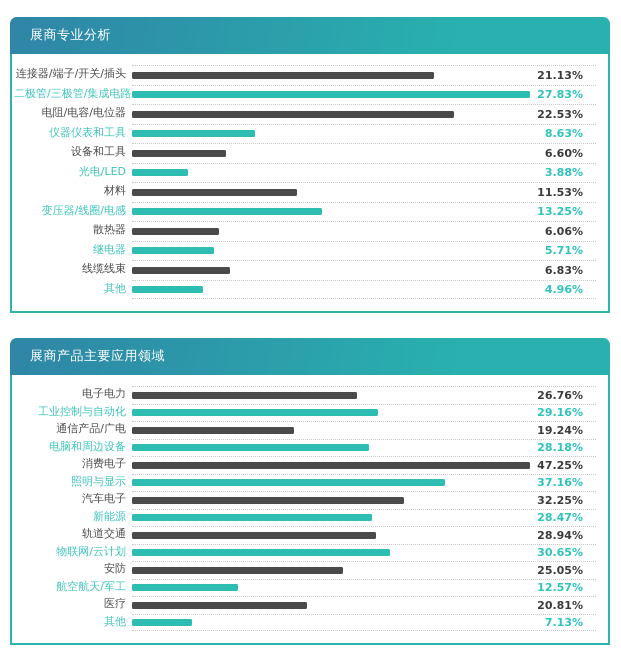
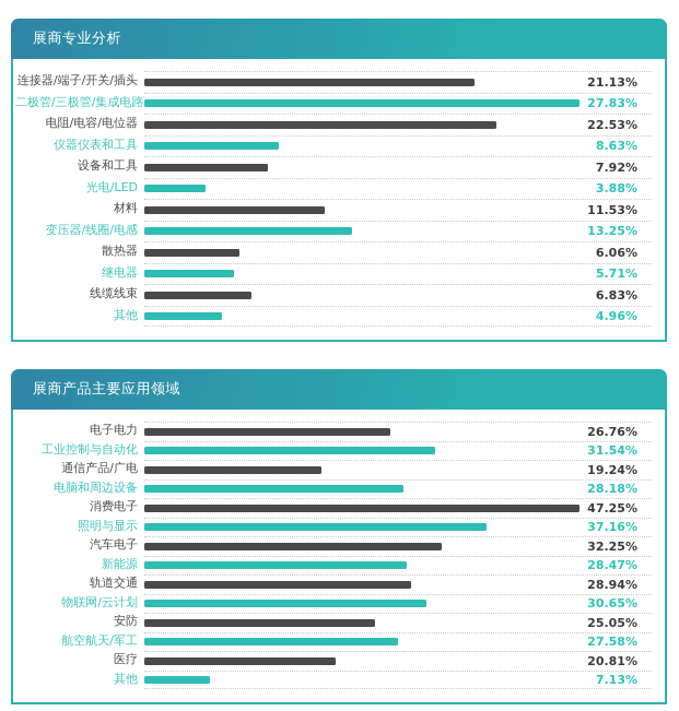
展商专业分析/设备和工具: 6.60% -> 7.92%
展商产品主要应用领域/工业控制与自动化: 29.16% -> 31.54%
展商产品主要应用领域/航空航天/军工: 12.57% -> 27.58%
